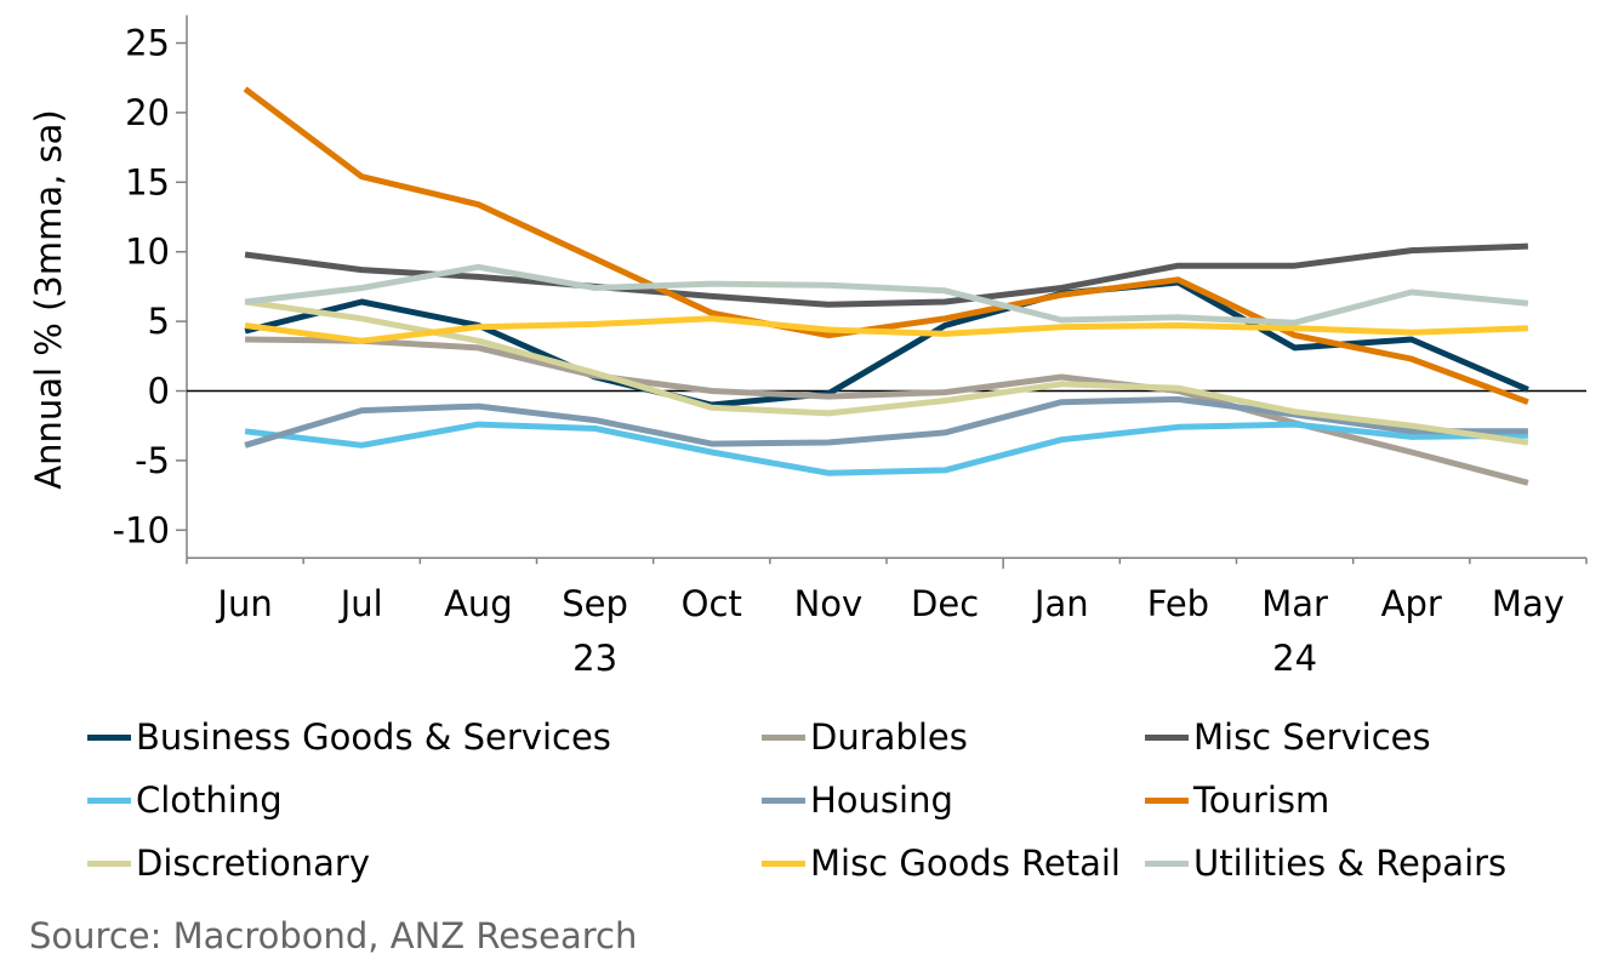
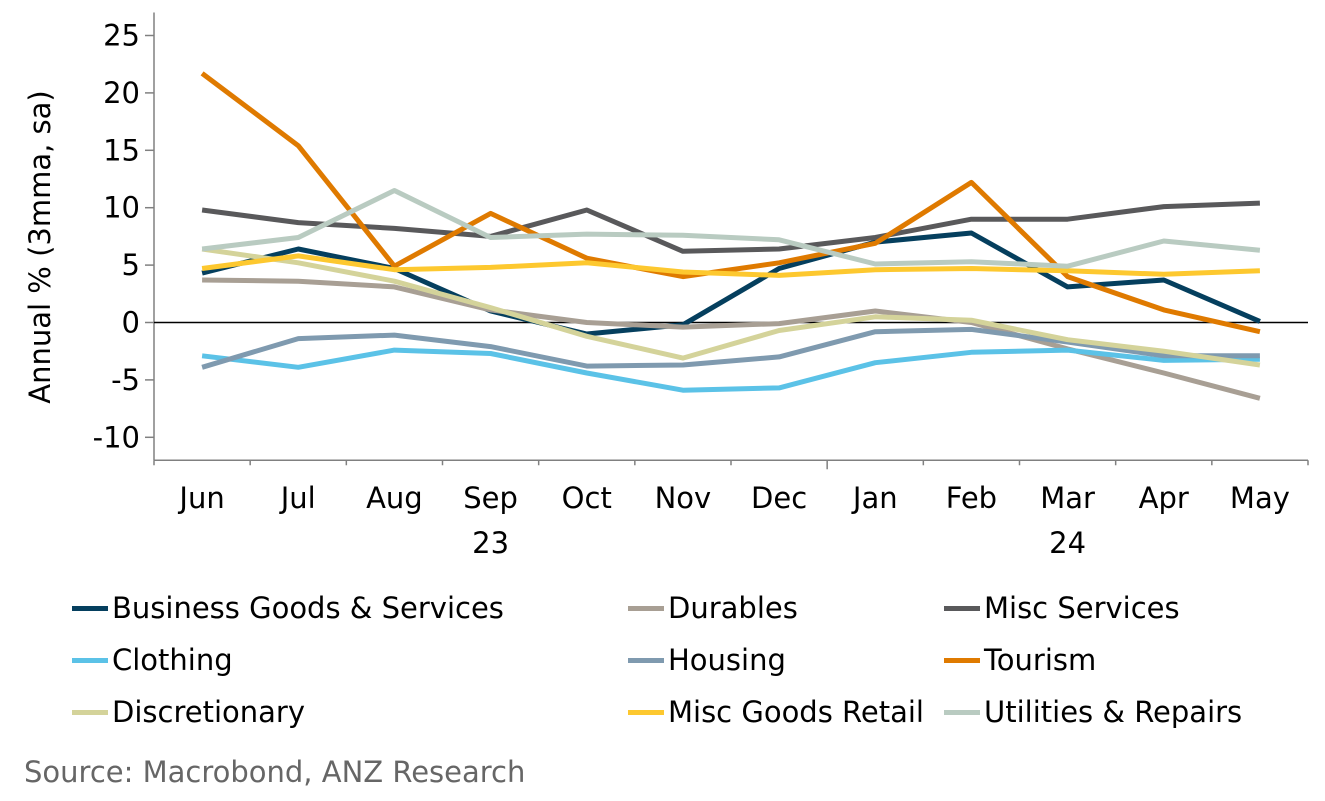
Misc Goods Retail/Jul: 3.6 -> 5.8
Tourism/Aug: 13.4 -> 4.9
Utilities & Repairs/Aug: 8.9 -> 11.5
Misc Services/Oct: 6.8 -> 9.8
Discretionary/Nov: -1.6 -> -3.1
Tourism/Feb: 8.0 -> 12.2
Tourism/Apr: 2.3 -> 1.1
